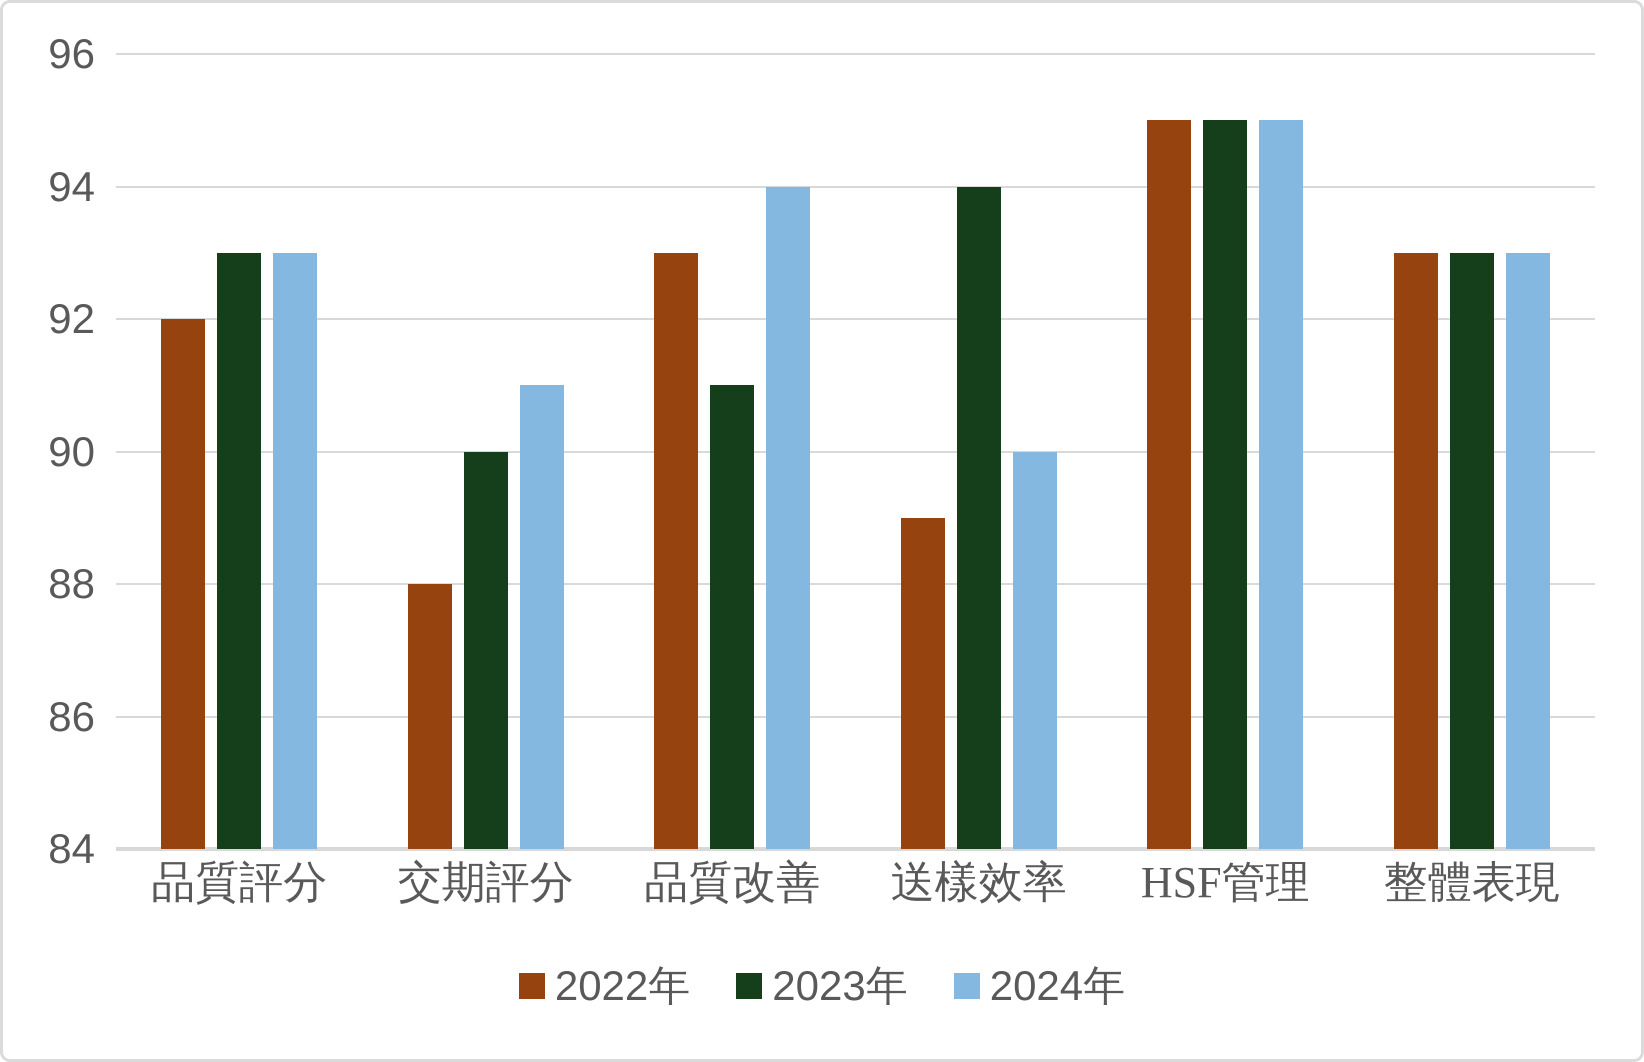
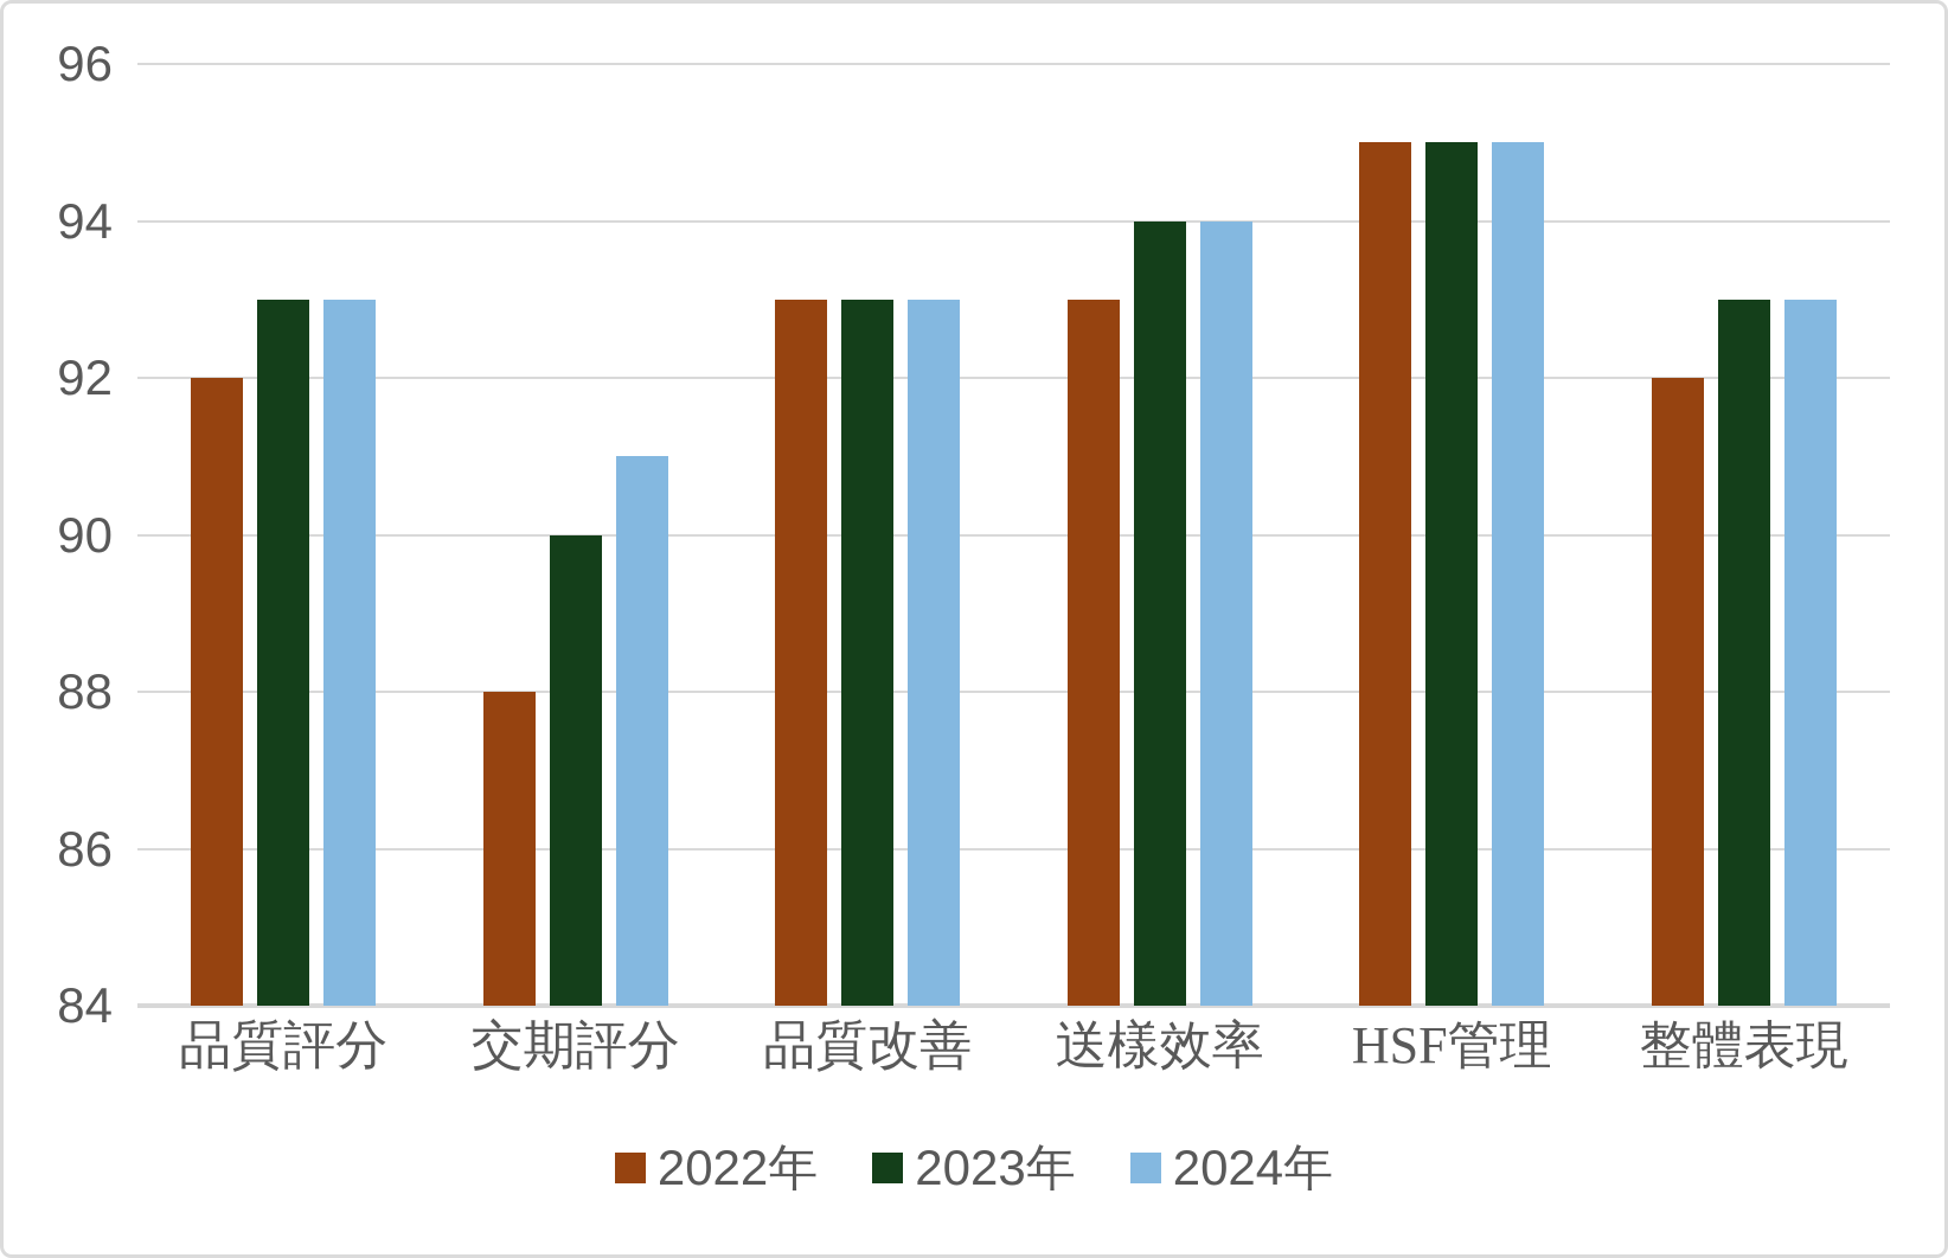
2023年/品質改善: 91 -> 93
2024年/品質改善: 94 -> 93
2022年/送樣效率: 89 -> 93
2024年/送樣效率: 90 -> 94
2022年/整體表現: 93 -> 92
